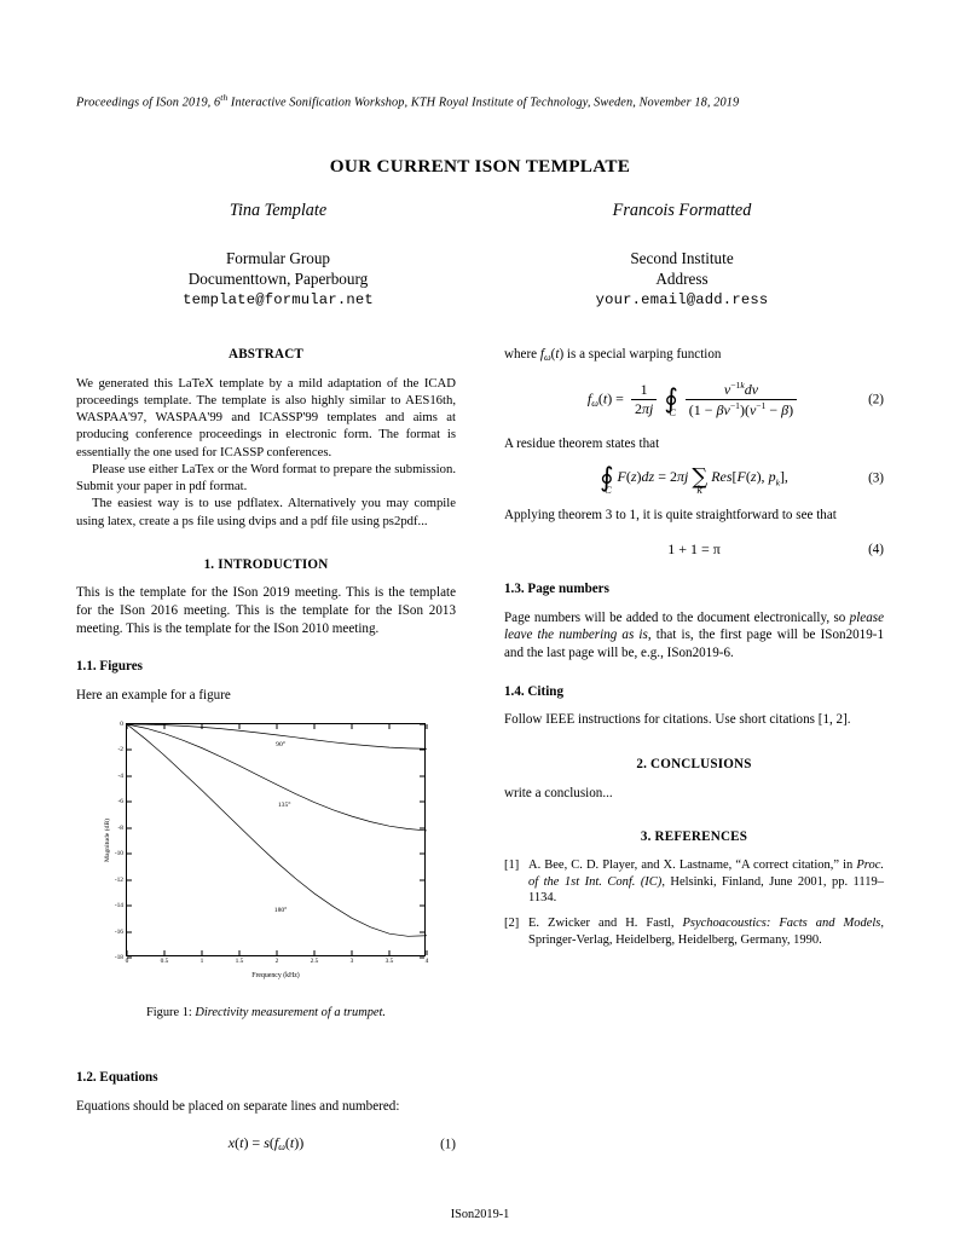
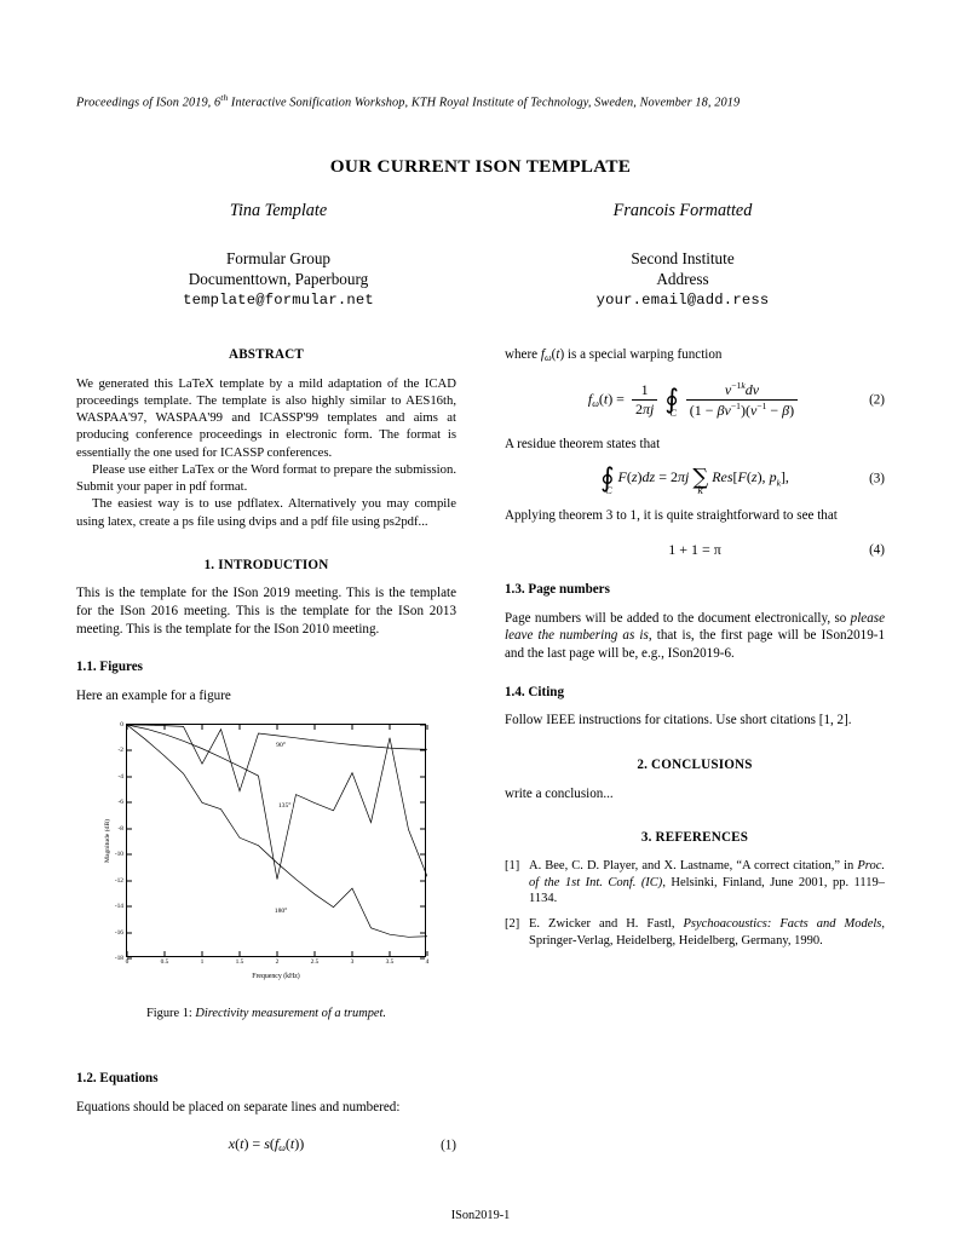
90°/1: -0.2 -> -3.0
180°/1: -5.1 -> -6.0
90°/1.5: -0.5 -> -5.1
180°/1.5: -7.9 -> -8.7
135°/2: -4.7 -> -11.9
135°/3: -7.1 -> -3.7
180°/3: -14.9 -> -12.6
135°/3.5: -7.8 -> -1.0
135°/4: -8.2 -> -11.7
